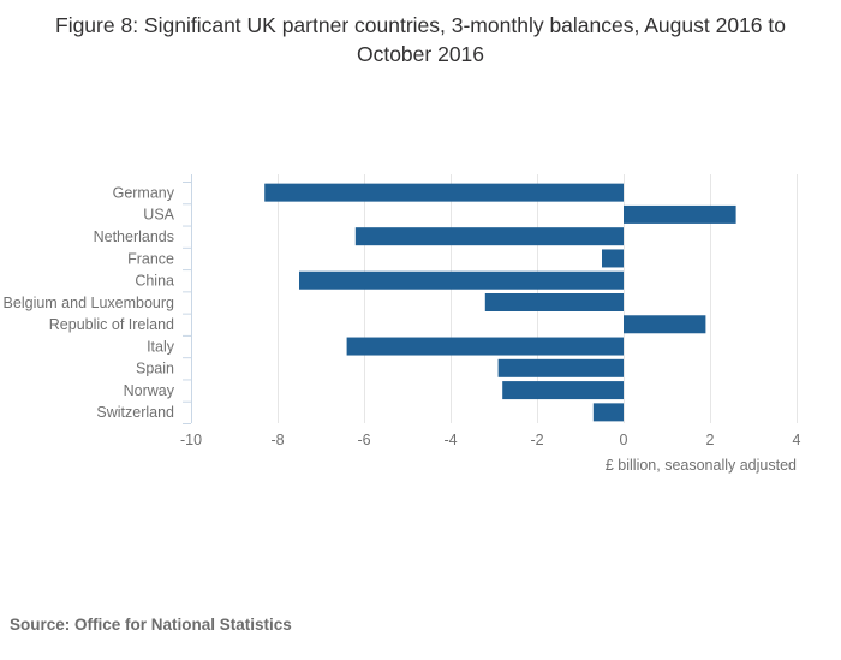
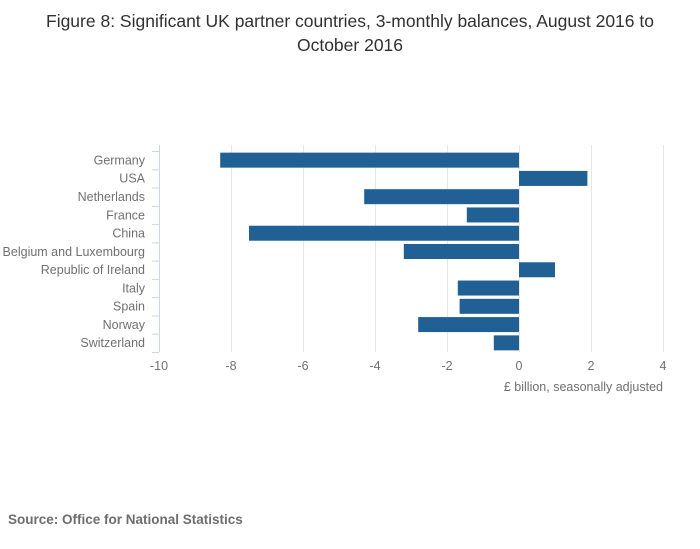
USA: 2.6 -> 1.9
Netherlands: -6.2 -> -4.3
France: -0.5 -> -1.4
Republic of Ireland: 1.9 -> 1.0
Italy: -6.4 -> -1.7
Spain: -2.9 -> -1.6
